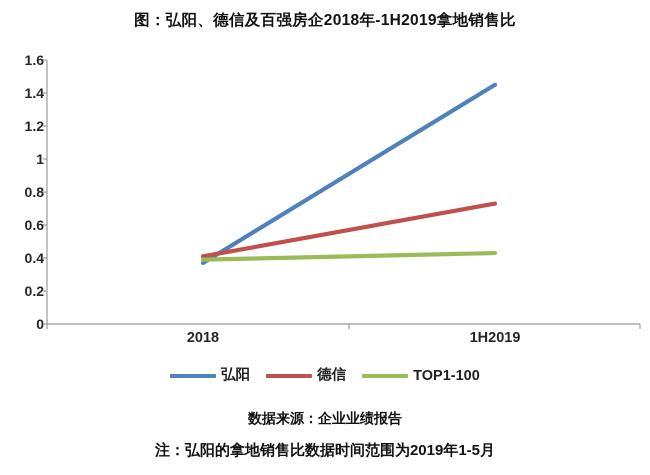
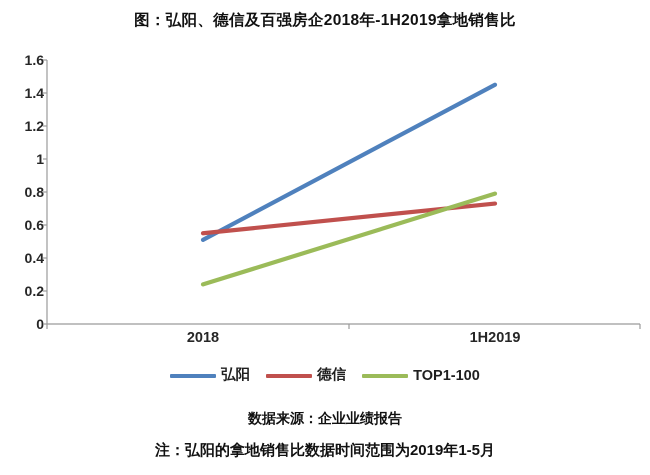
弘阳/2018: 0.37 -> 0.51
德信/2018: 0.41 -> 0.55
TOP1-100/2018: 0.39 -> 0.24
TOP1-100/1H2019: 0.43 -> 0.79
